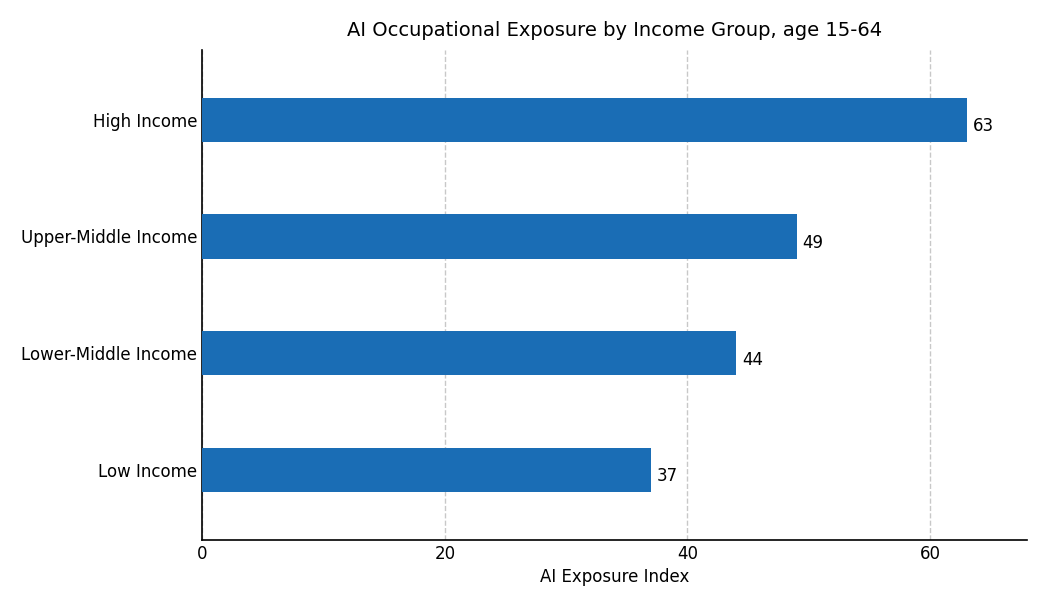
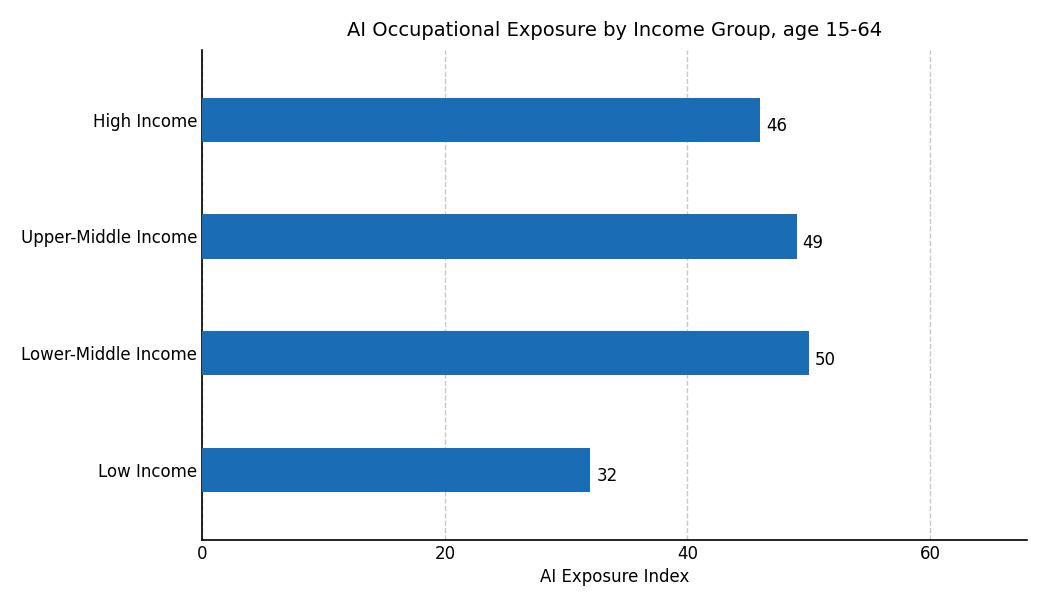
High Income: 63 -> 46
Lower-Middle Income: 44 -> 50
Low Income: 37 -> 32
